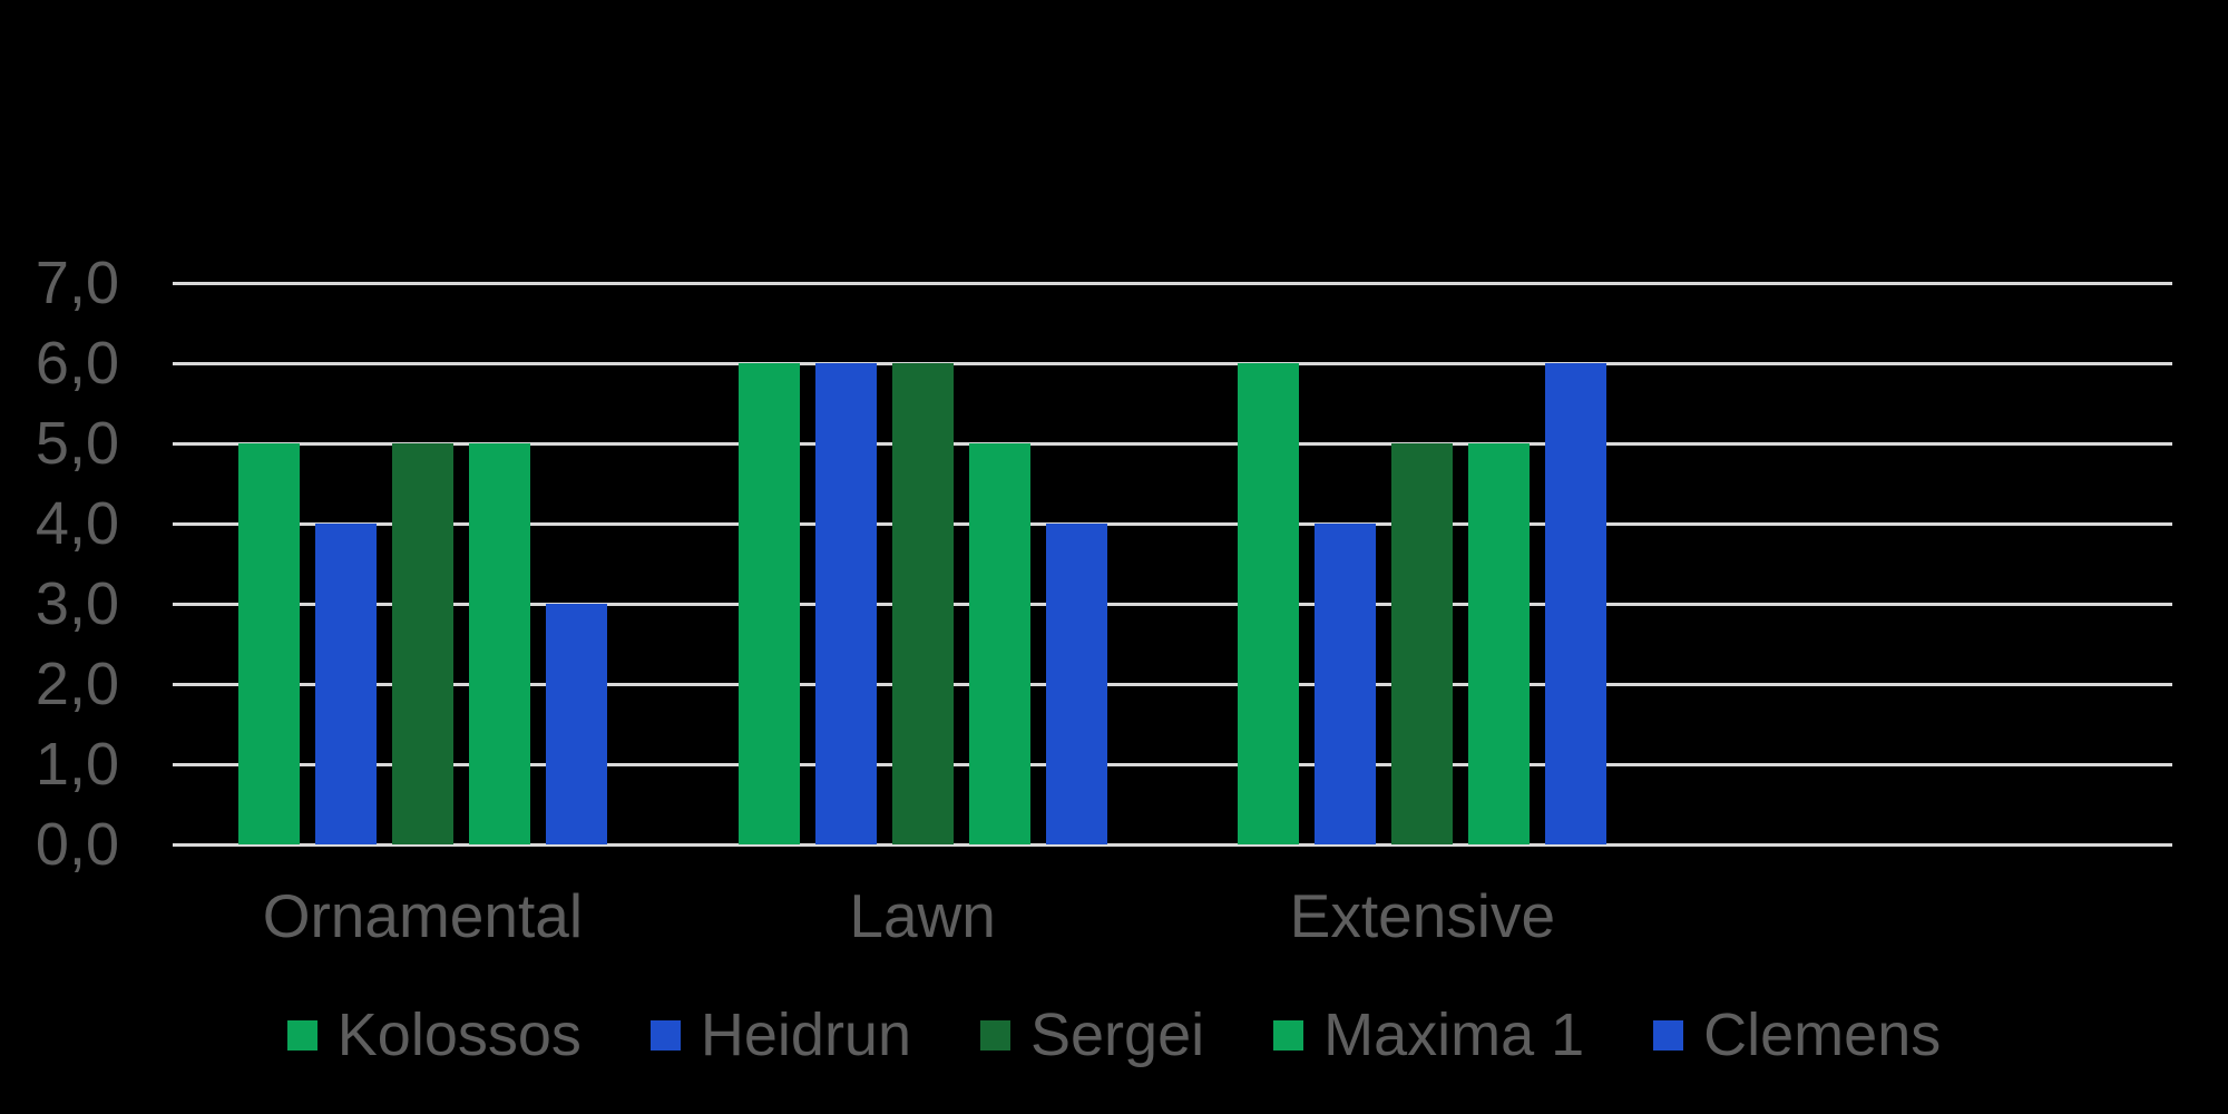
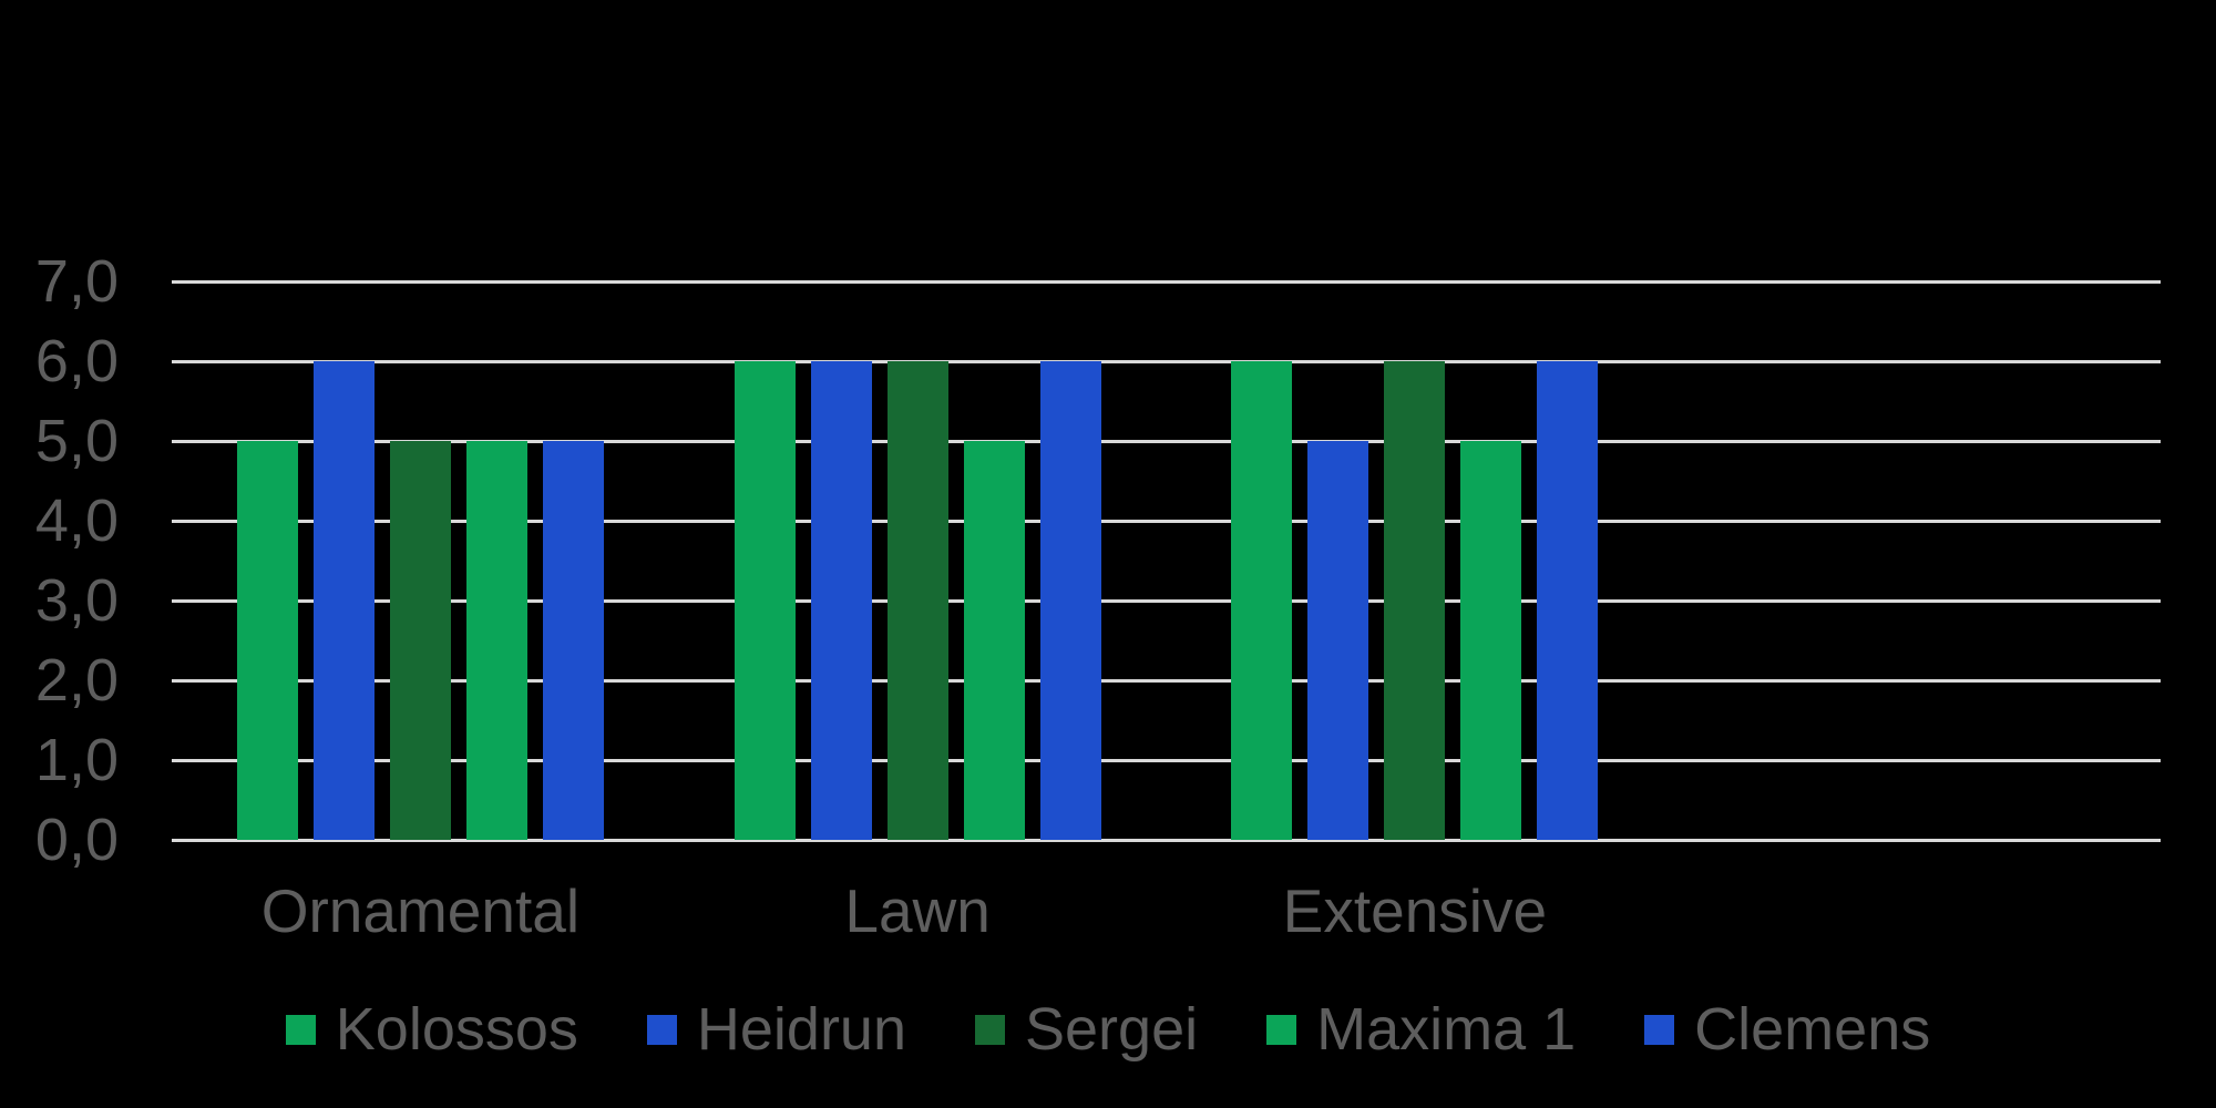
Heidrun/Ornamental: 4 -> 6
Clemens/Ornamental: 3 -> 5
Clemens/Lawn: 4 -> 6
Heidrun/Extensive: 4 -> 5
Sergei/Extensive: 5 -> 6
